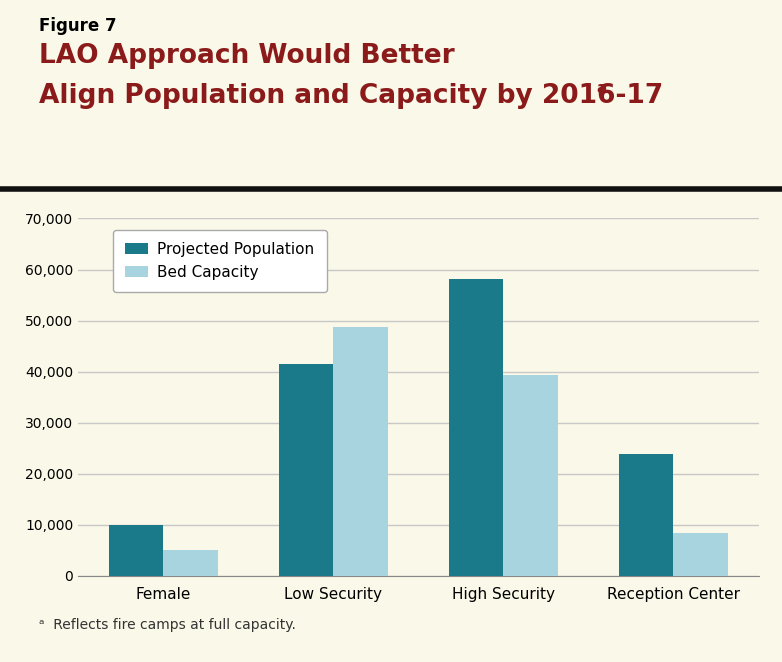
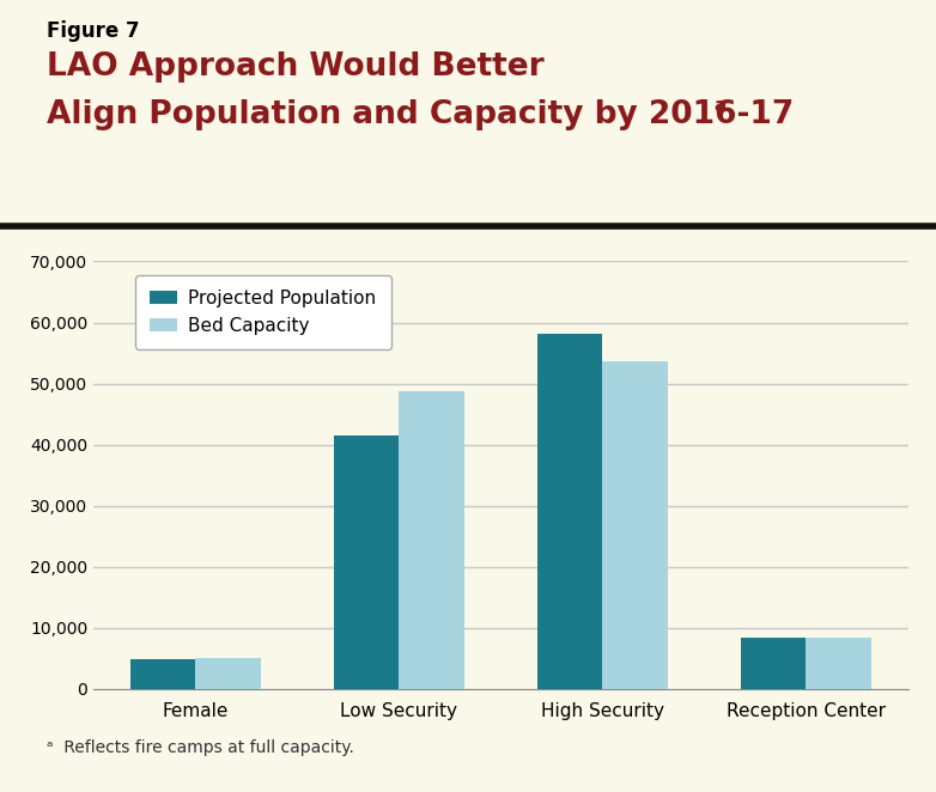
Projected Population/Female: 10,000 -> 4,800
Bed Capacity/High Security: 39,400 -> 53,700
Projected Population/Reception Center: 23,800 -> 8,500
